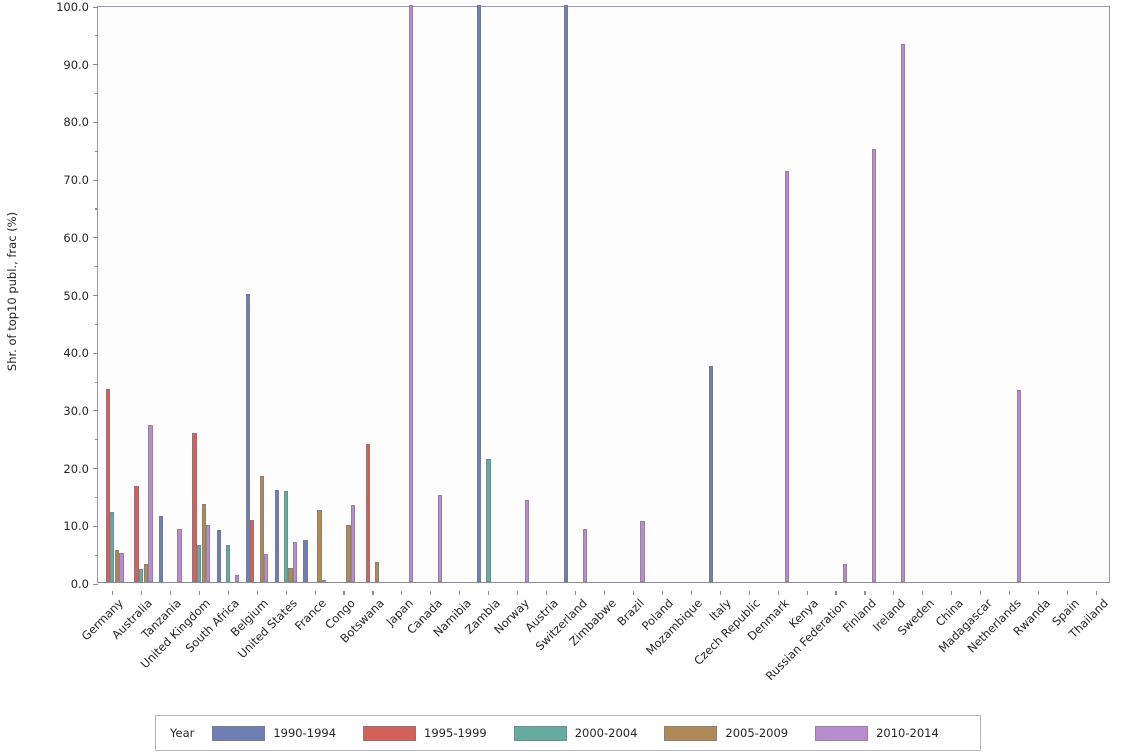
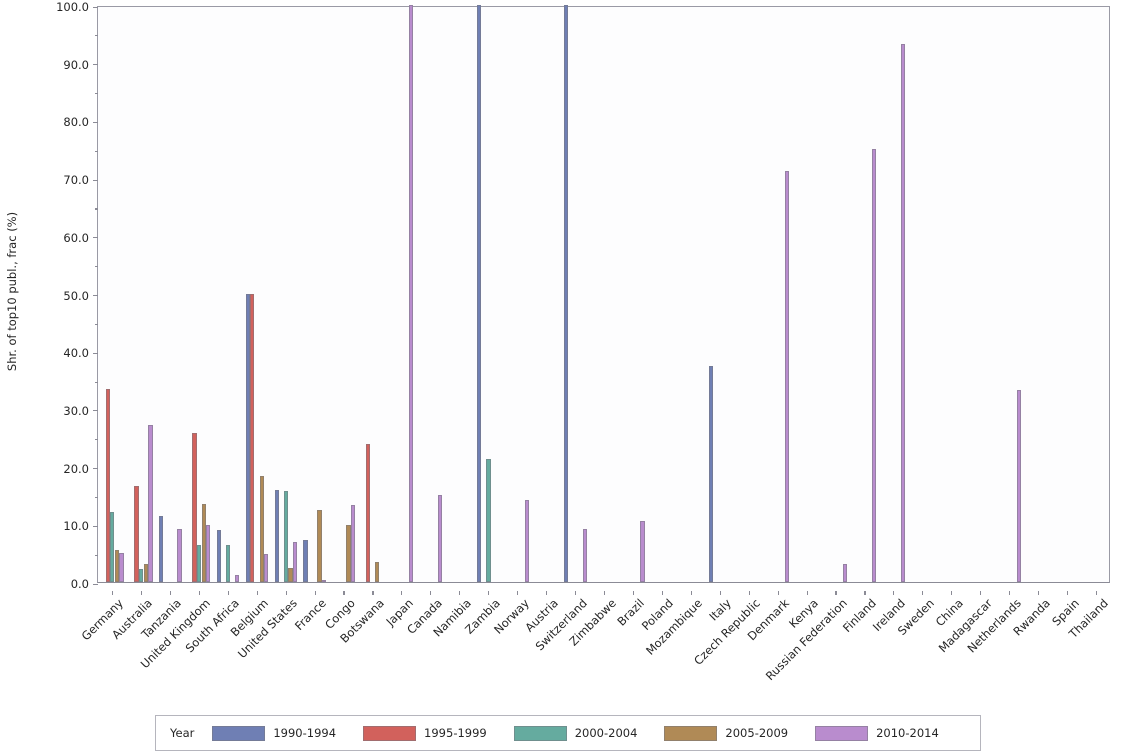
1995-1999/Belgium: 11 -> 50
